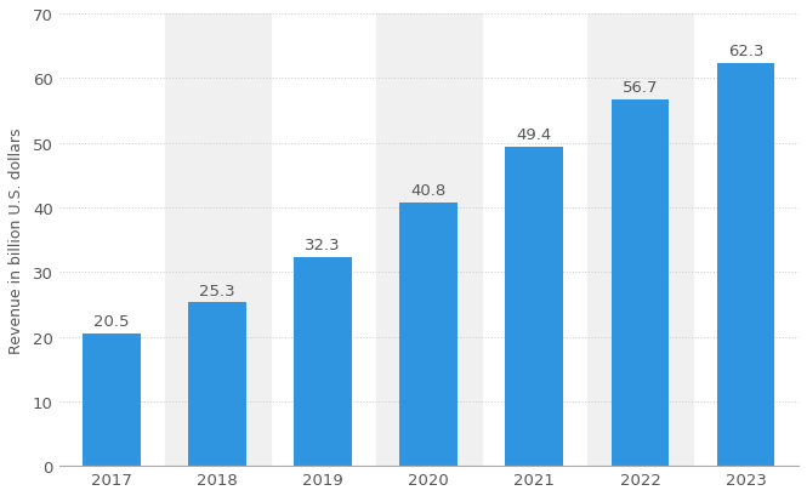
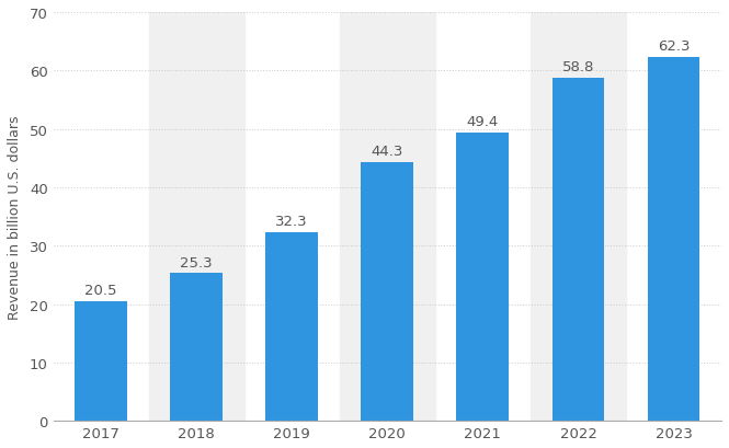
2020: 40.8 -> 44.3
2022: 56.7 -> 58.8
